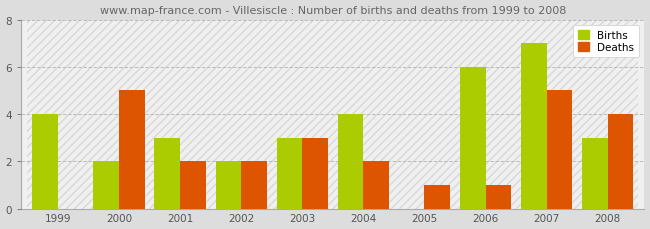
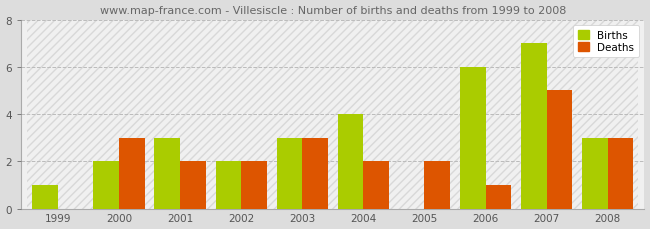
Births/1999: 4 -> 1
Deaths/2000: 5 -> 3
Deaths/2005: 1 -> 2
Deaths/2008: 4 -> 3
